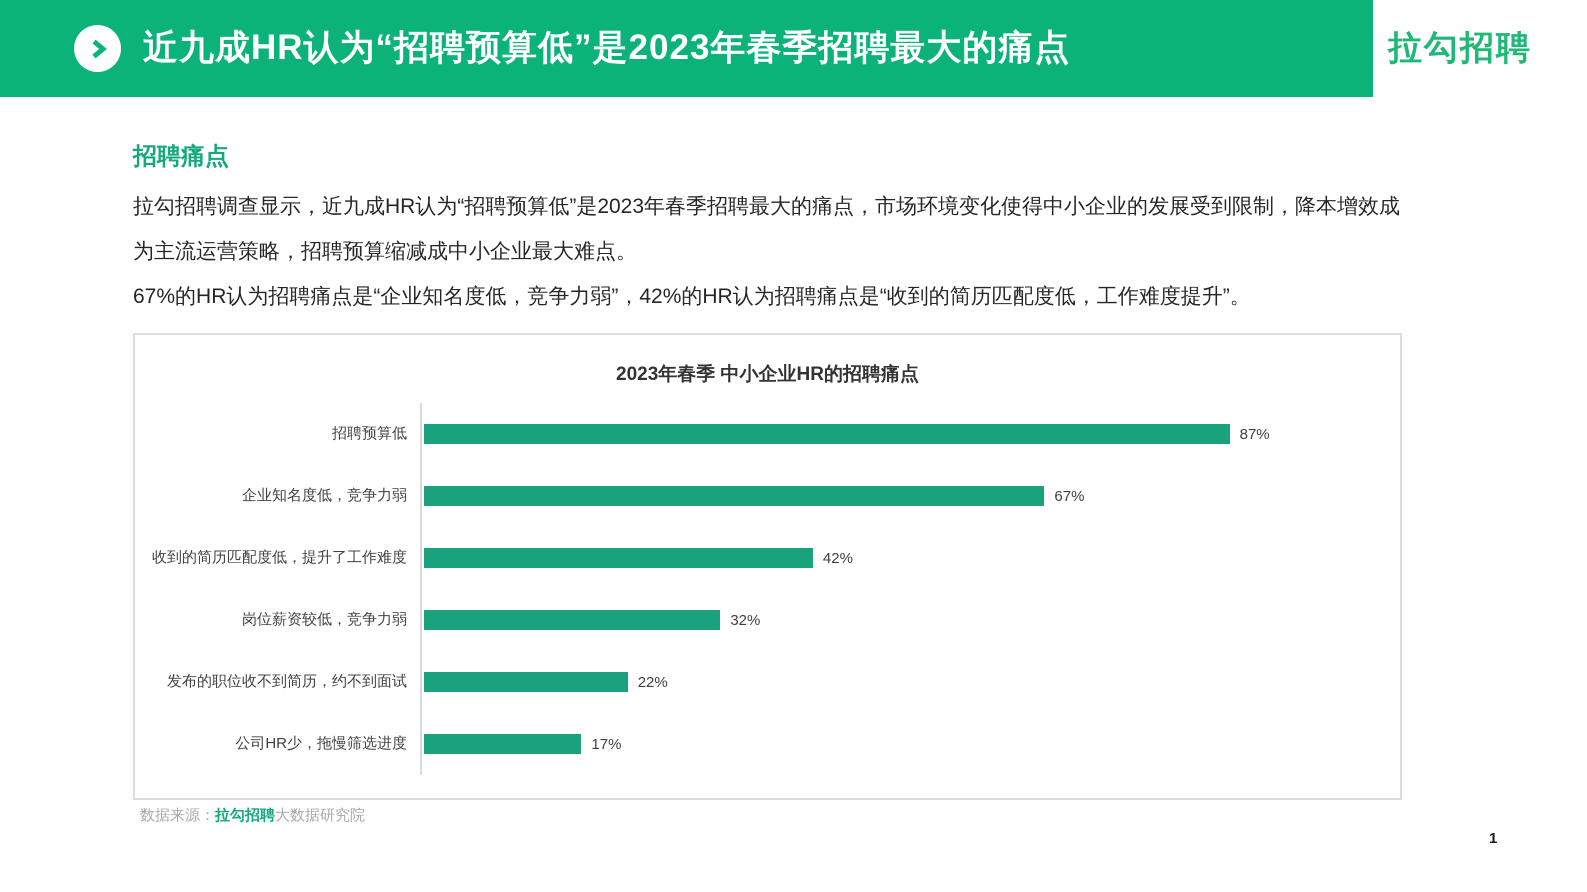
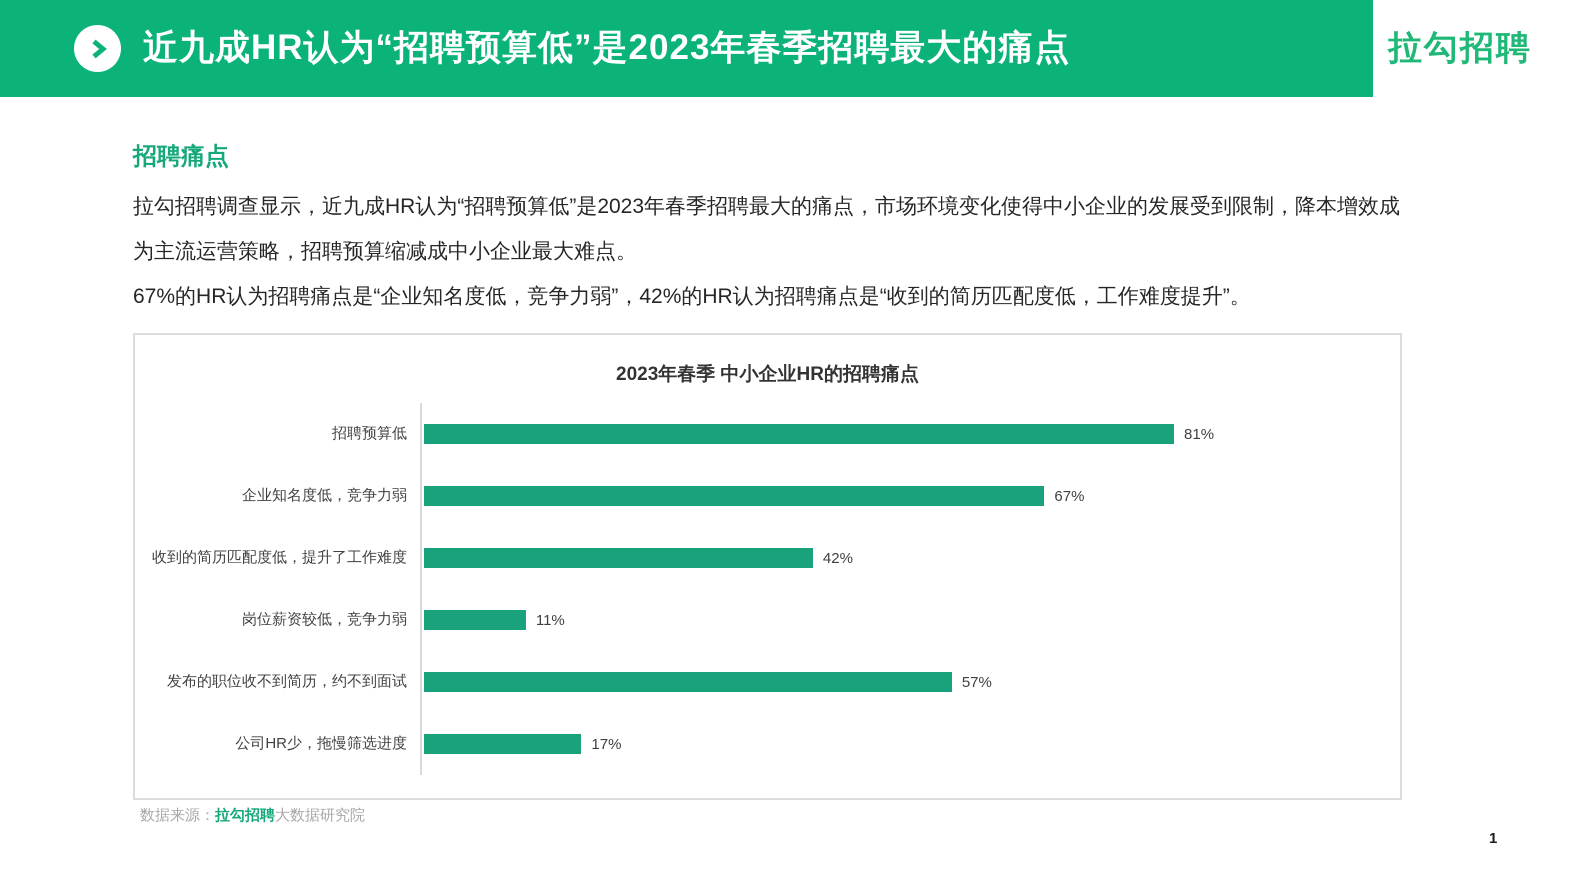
招聘预算低: 87% -> 81%
岗位薪资较低，竞争力弱: 32% -> 11%
发布的职位收不到简历，约不到面试: 22% -> 57%
